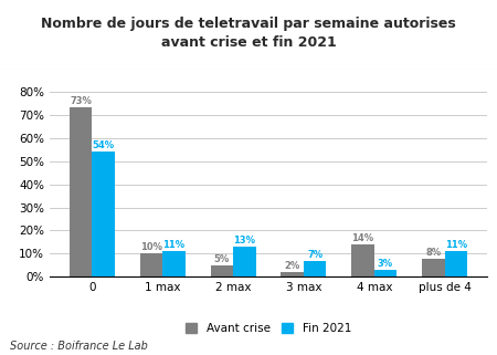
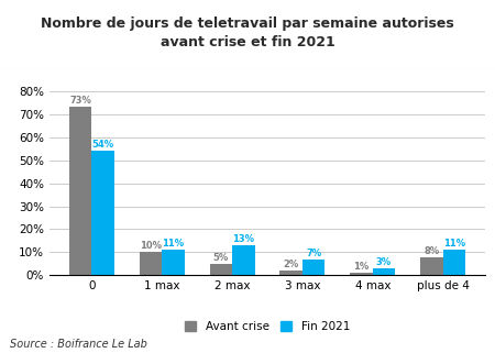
Avant crise/4 max: 14% -> 1%
